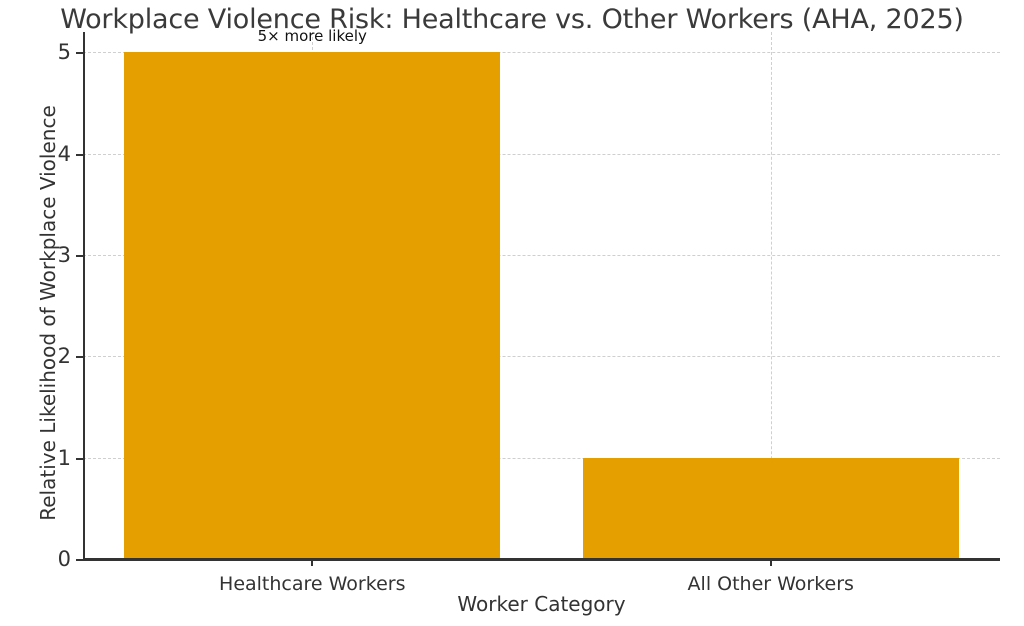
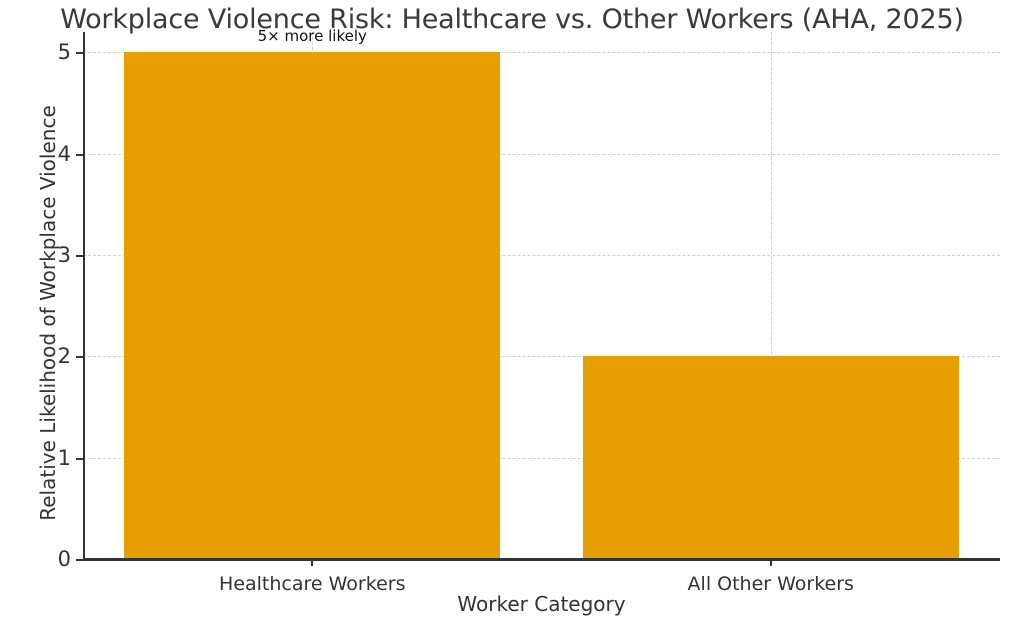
All Other Workers: 1 -> 2
